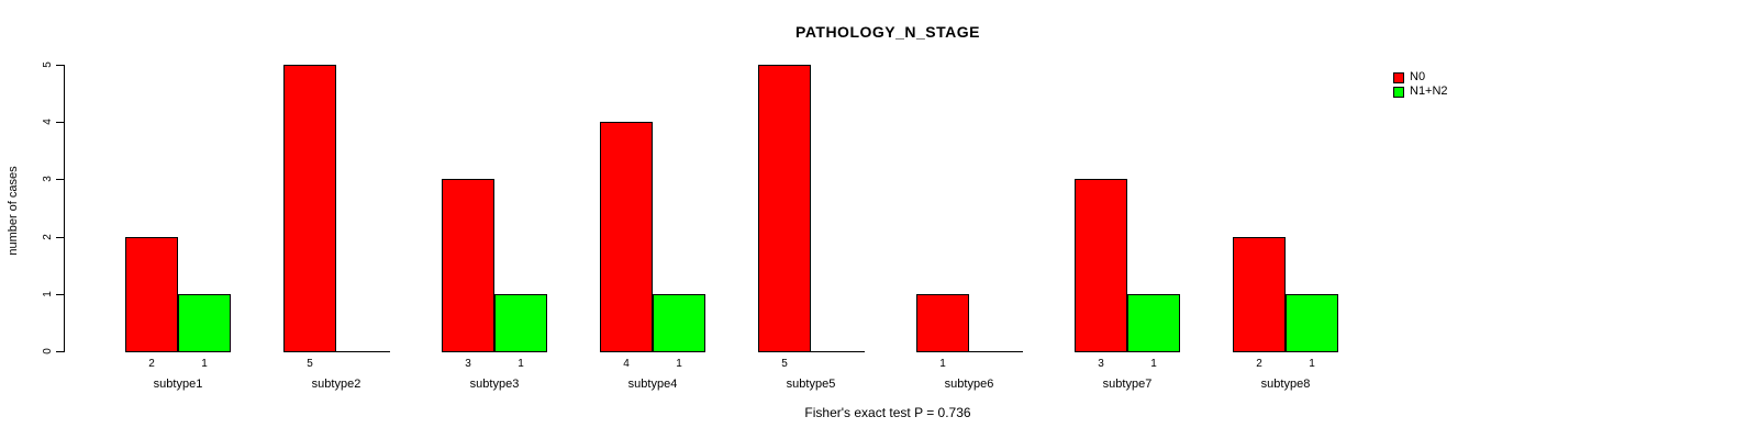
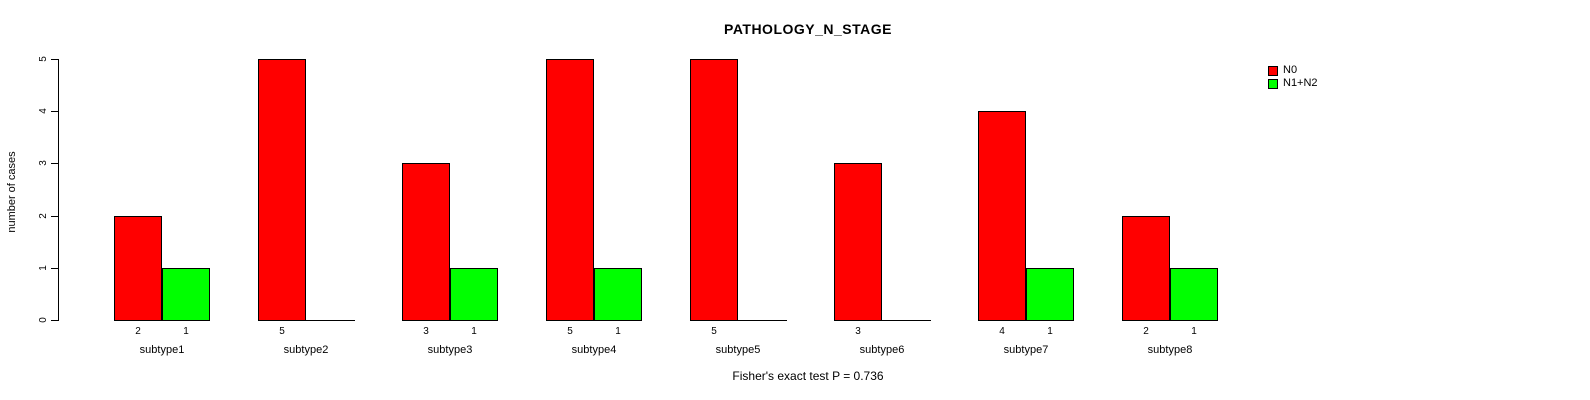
N0/subtype4: 4 -> 5
N0/subtype6: 1 -> 3
N0/subtype7: 3 -> 4
